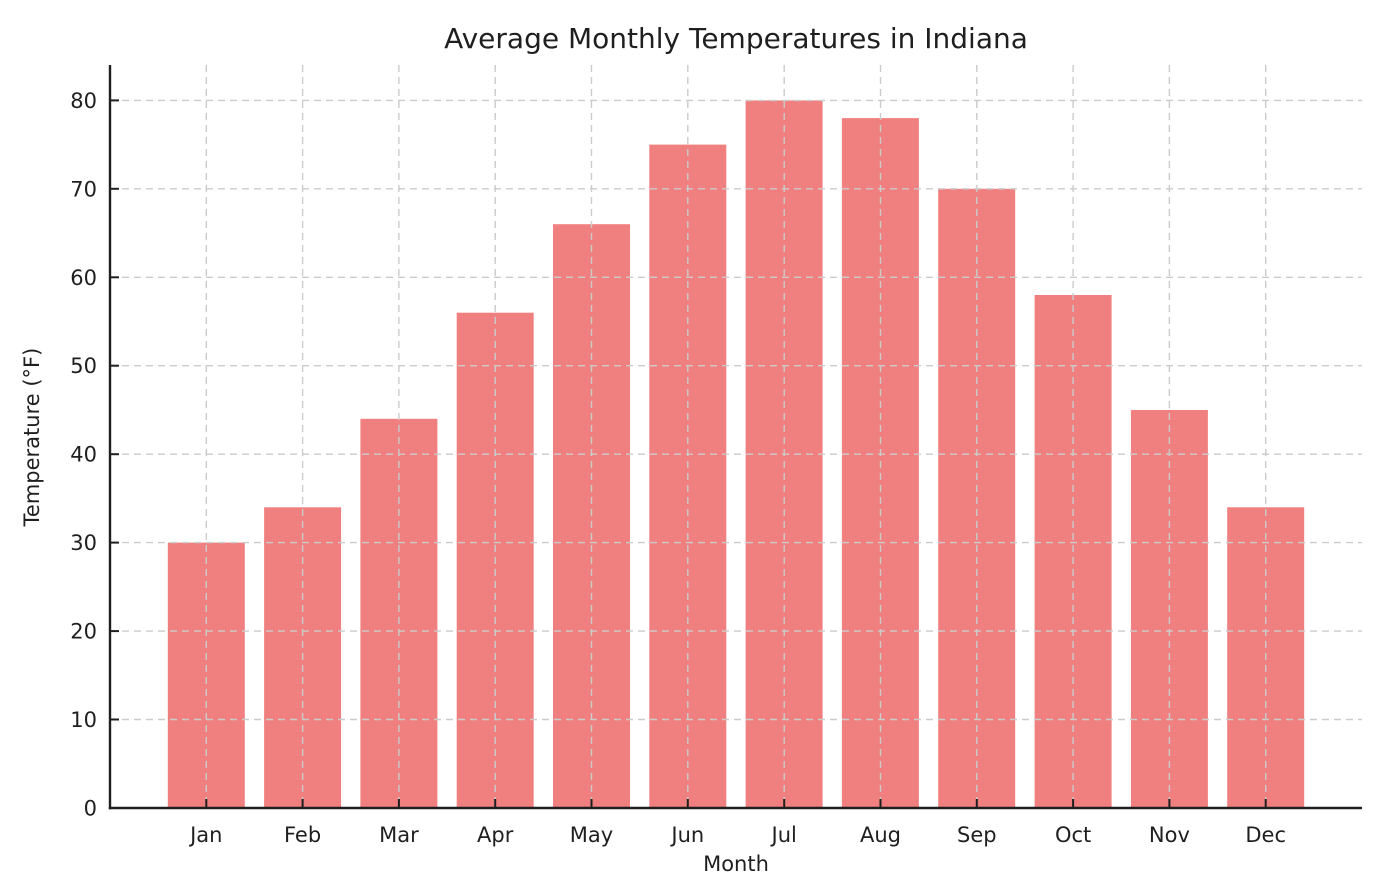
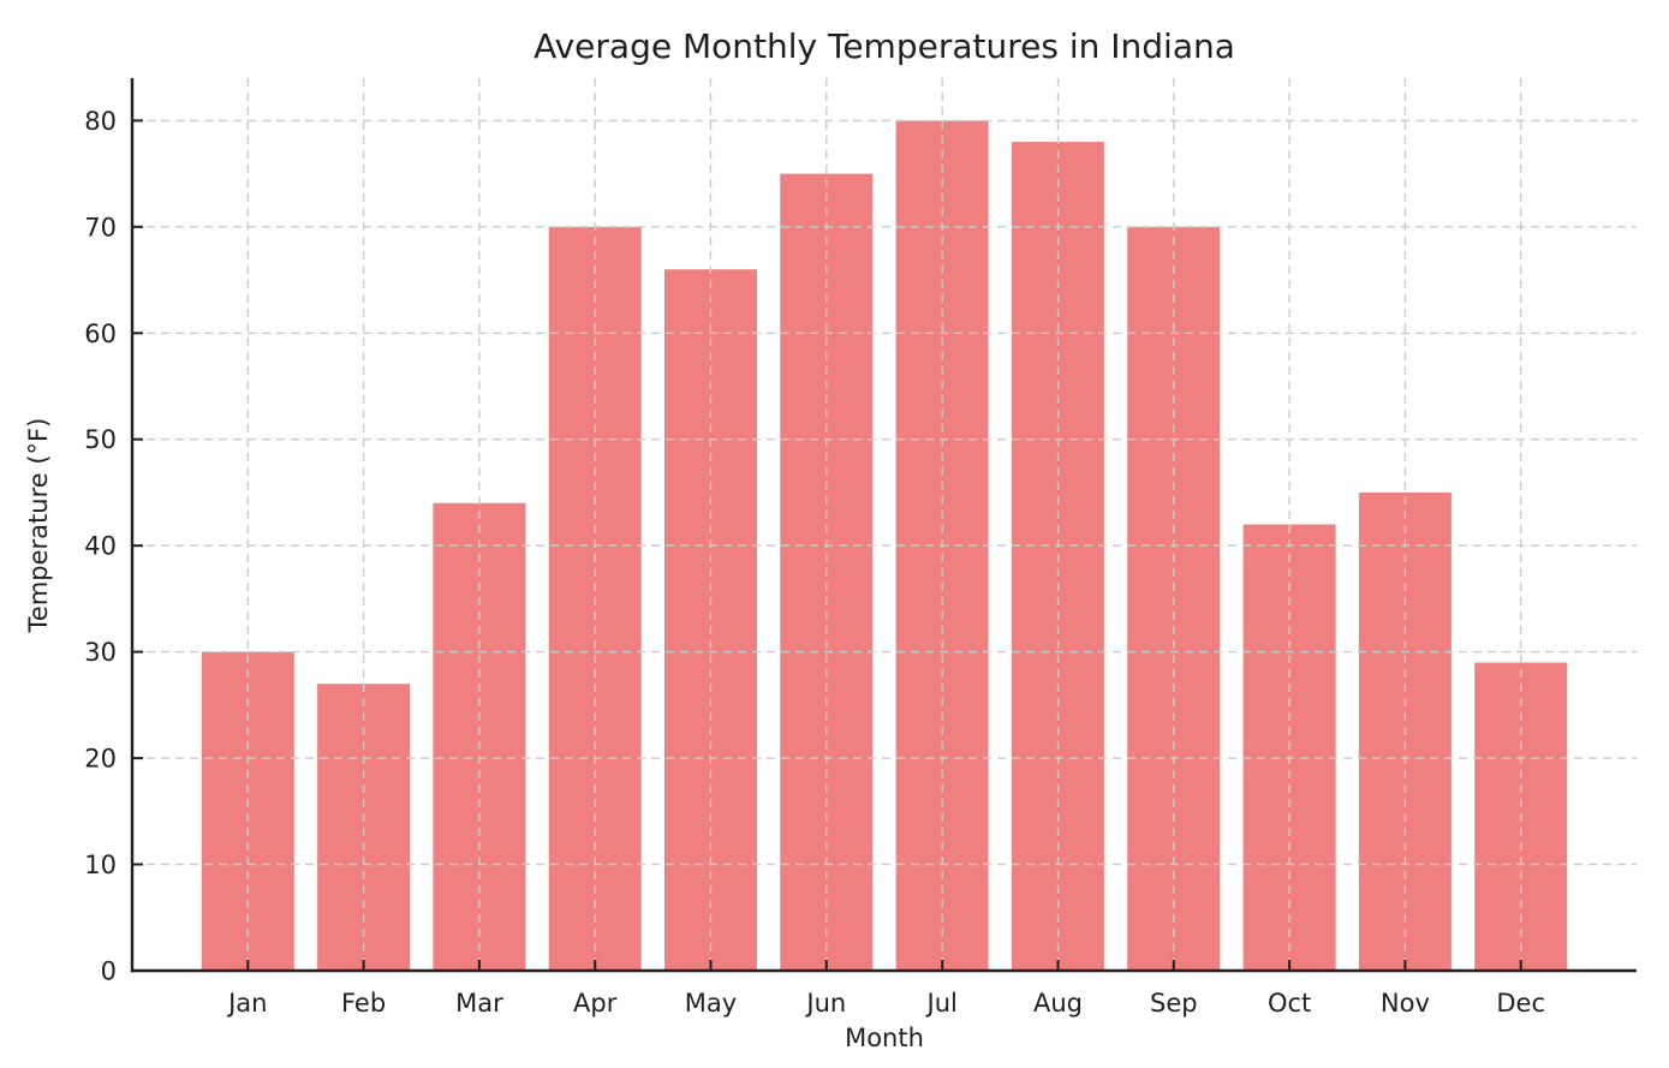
Feb: 34 -> 27
Apr: 56 -> 70
Oct: 58 -> 42
Dec: 34 -> 29
